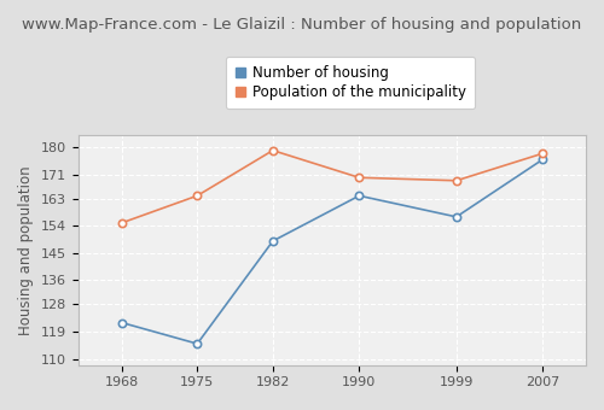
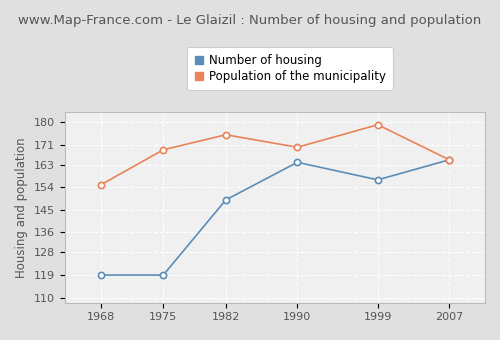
Number of housing/1968: 122 -> 119
Number of housing/1975: 115 -> 119
Population of the municipality/1975: 164 -> 169
Population of the municipality/1982: 179 -> 175
Population of the municipality/1999: 169 -> 179
Number of housing/2007: 176 -> 165
Population of the municipality/2007: 178 -> 165
